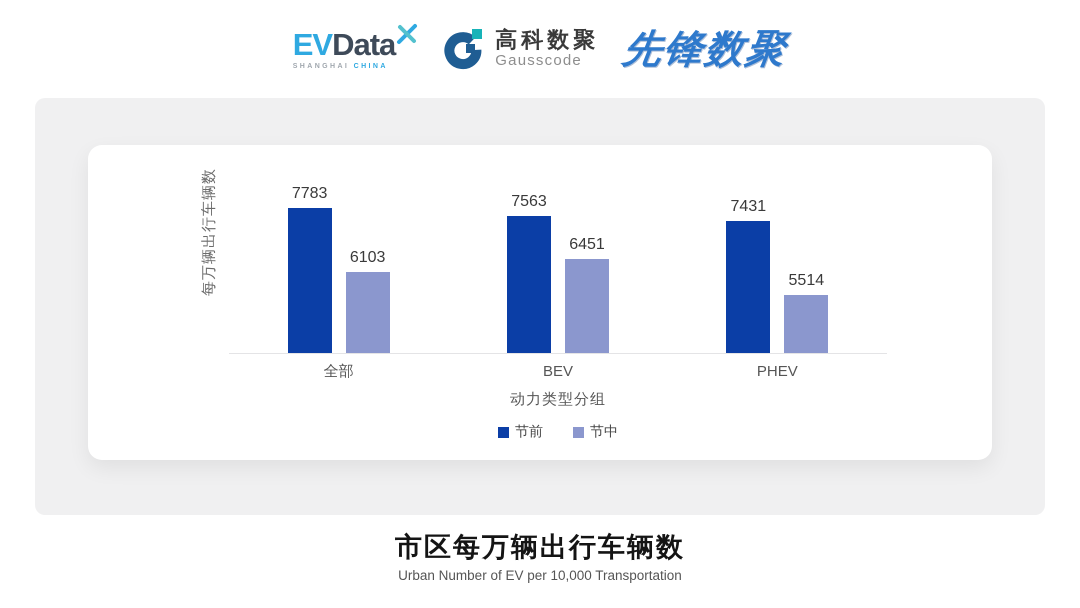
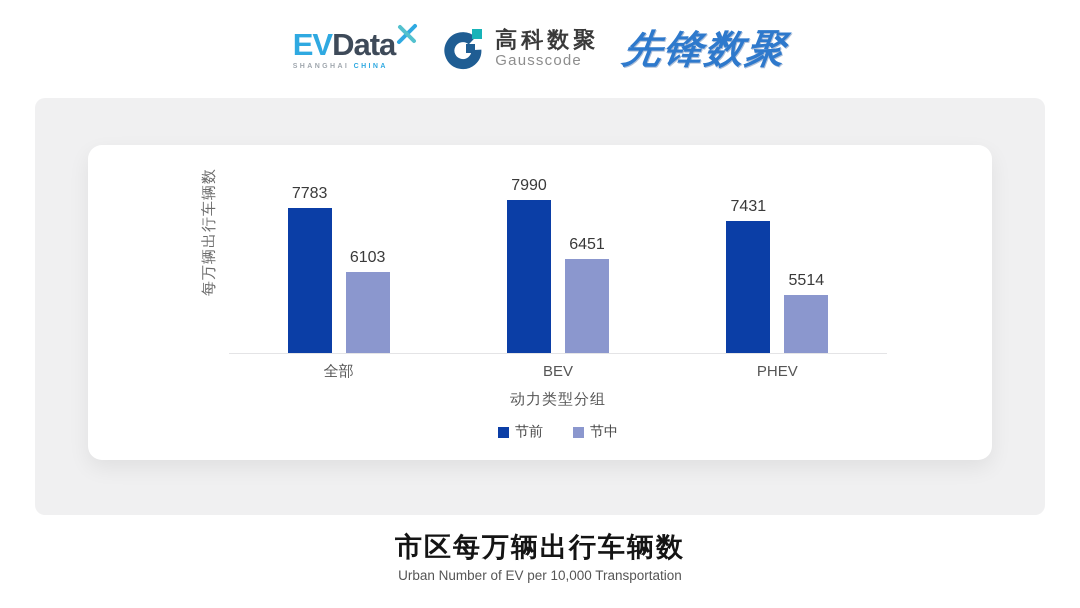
节前/BEV: 7563 -> 7990
